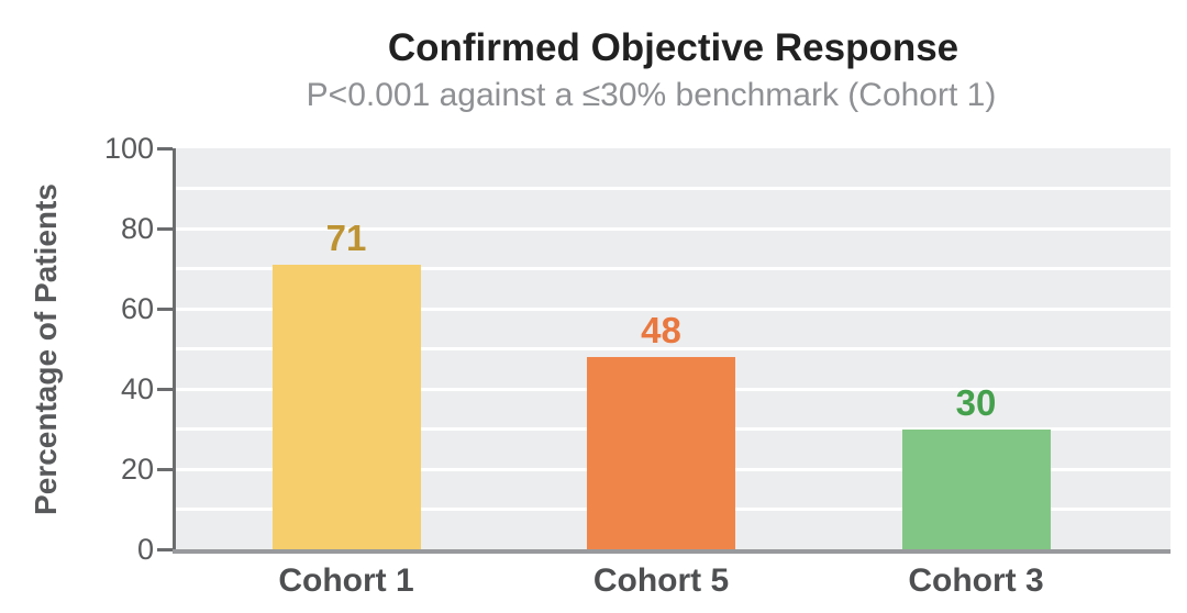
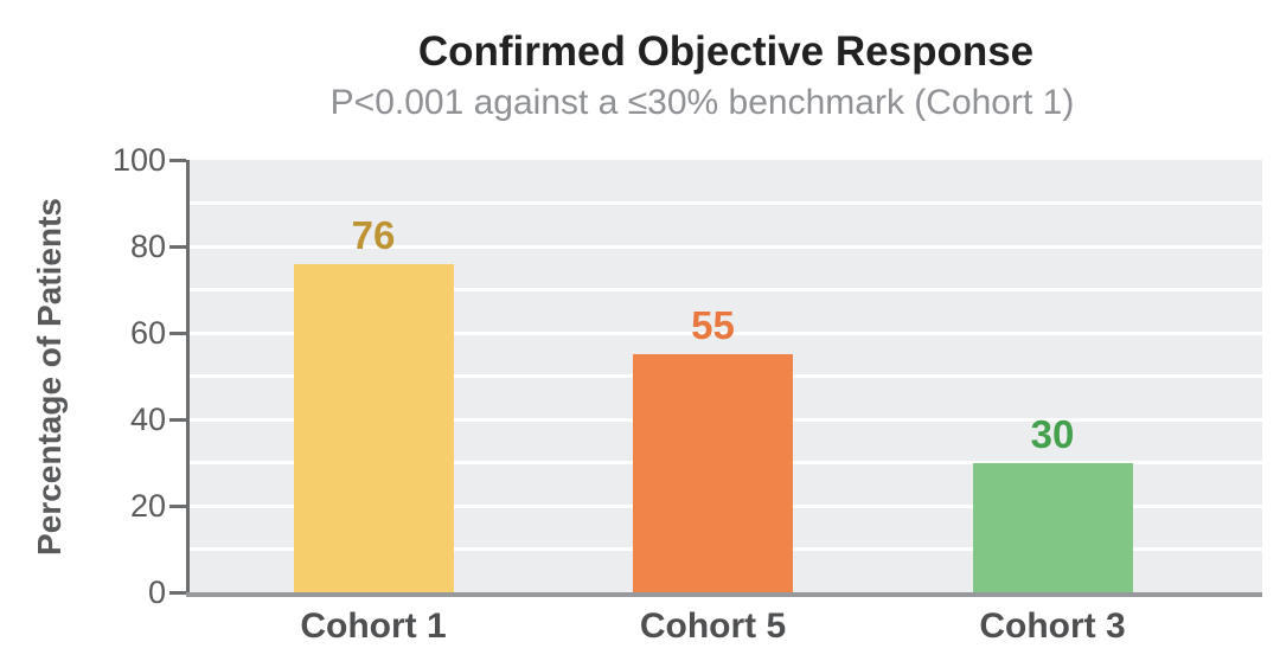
Cohort 1: 71 -> 76
Cohort 5: 48 -> 55
